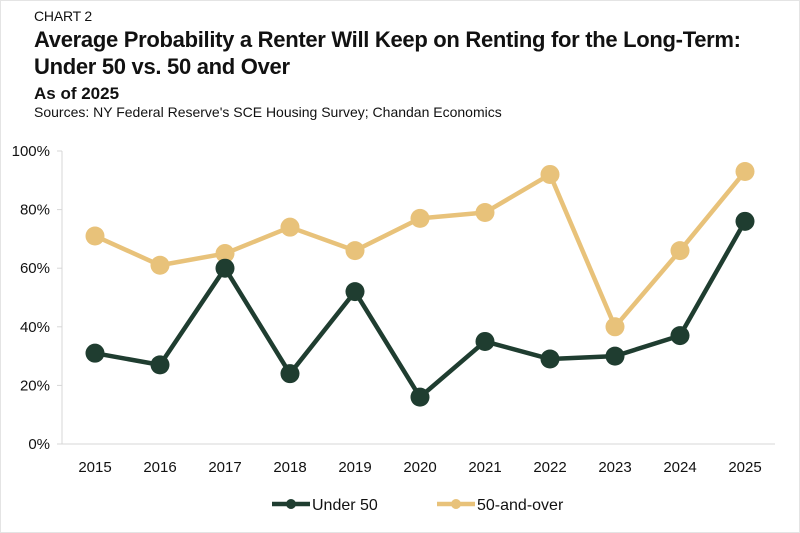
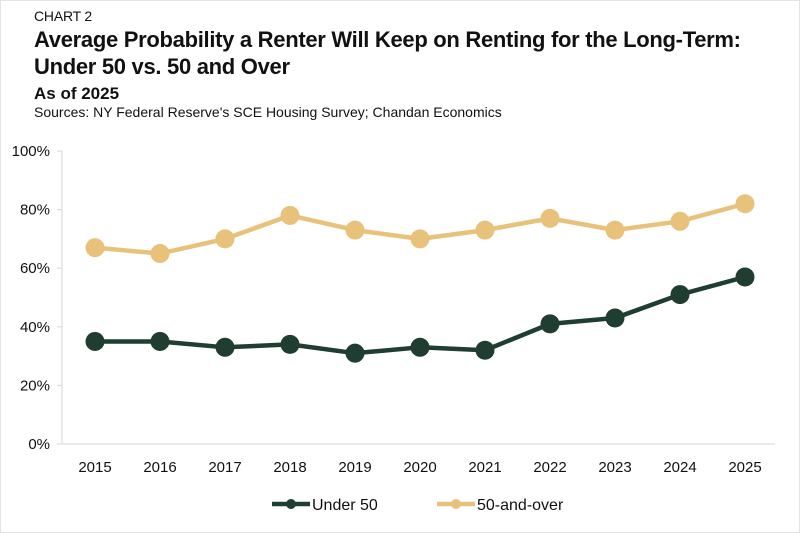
Under 50/2015: 31% -> 35%
50-and-over/2015: 71% -> 67%
Under 50/2016: 27% -> 35%
50-and-over/2016: 61% -> 65%
Under 50/2017: 60% -> 33%
50-and-over/2017: 65% -> 70%
Under 50/2018: 24% -> 34%
50-and-over/2018: 74% -> 78%
Under 50/2019: 52% -> 31%
50-and-over/2019: 66% -> 73%
Under 50/2020: 16% -> 33%
50-and-over/2020: 77% -> 70%
Under 50/2021: 35% -> 32%
50-and-over/2021: 79% -> 73%
Under 50/2022: 29% -> 41%
50-and-over/2022: 92% -> 77%
Under 50/2023: 30% -> 43%
50-and-over/2023: 40% -> 73%
Under 50/2024: 37% -> 51%
50-and-over/2024: 66% -> 76%
Under 50/2025: 76% -> 57%
50-and-over/2025: 93% -> 82%
